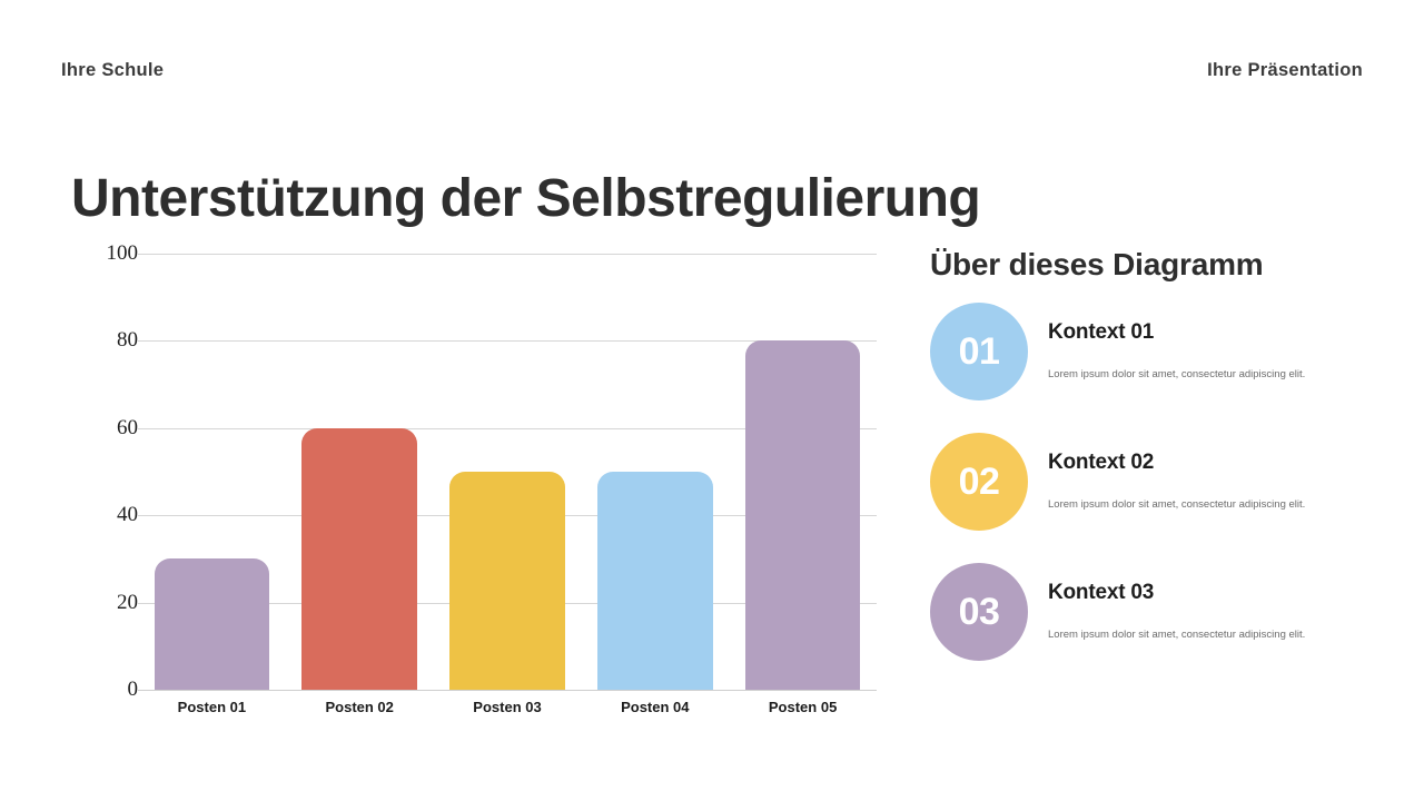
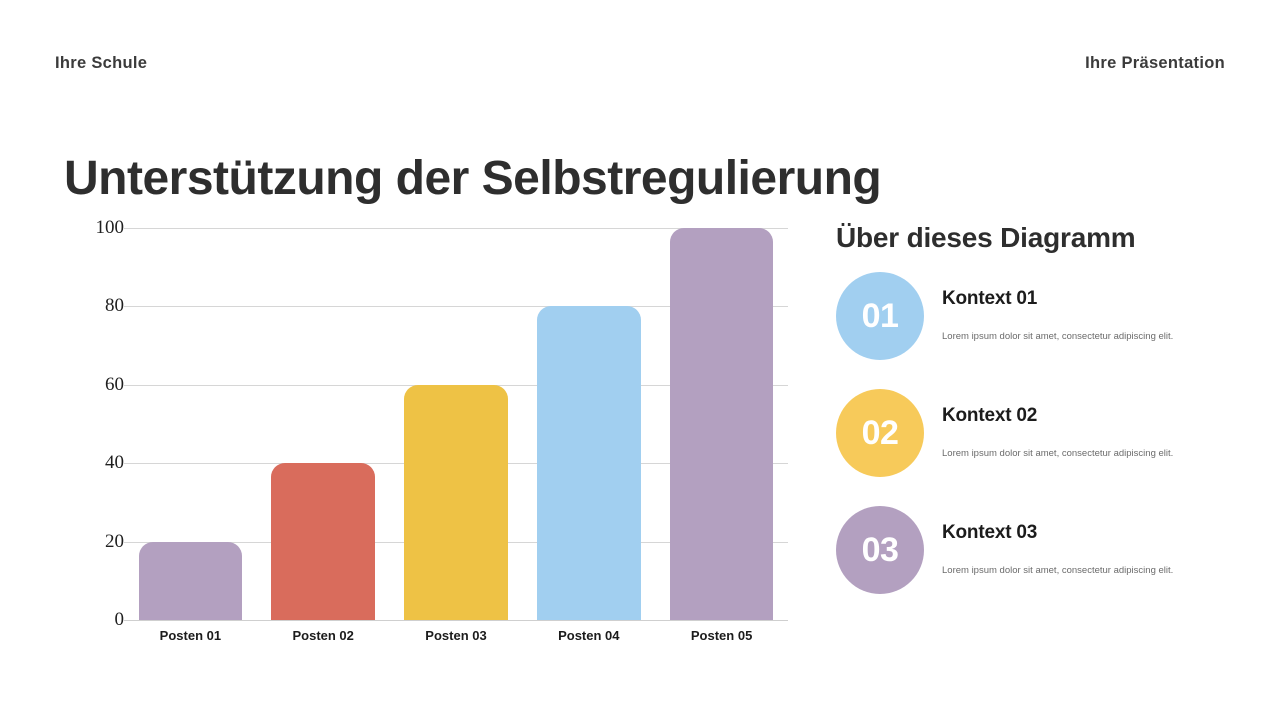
Posten 01: 30 -> 20
Posten 02: 60 -> 40
Posten 03: 50 -> 60
Posten 04: 50 -> 80
Posten 05: 80 -> 100
